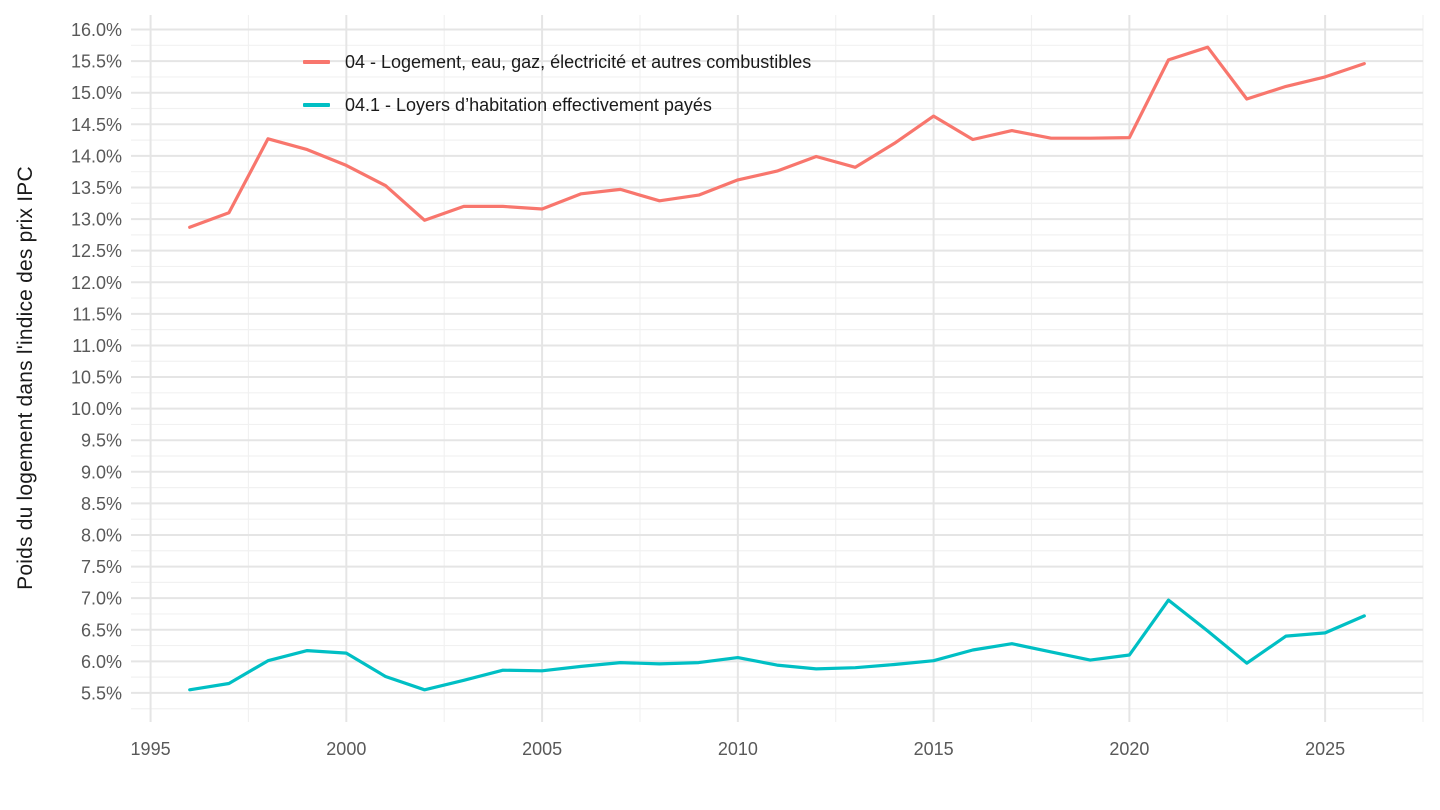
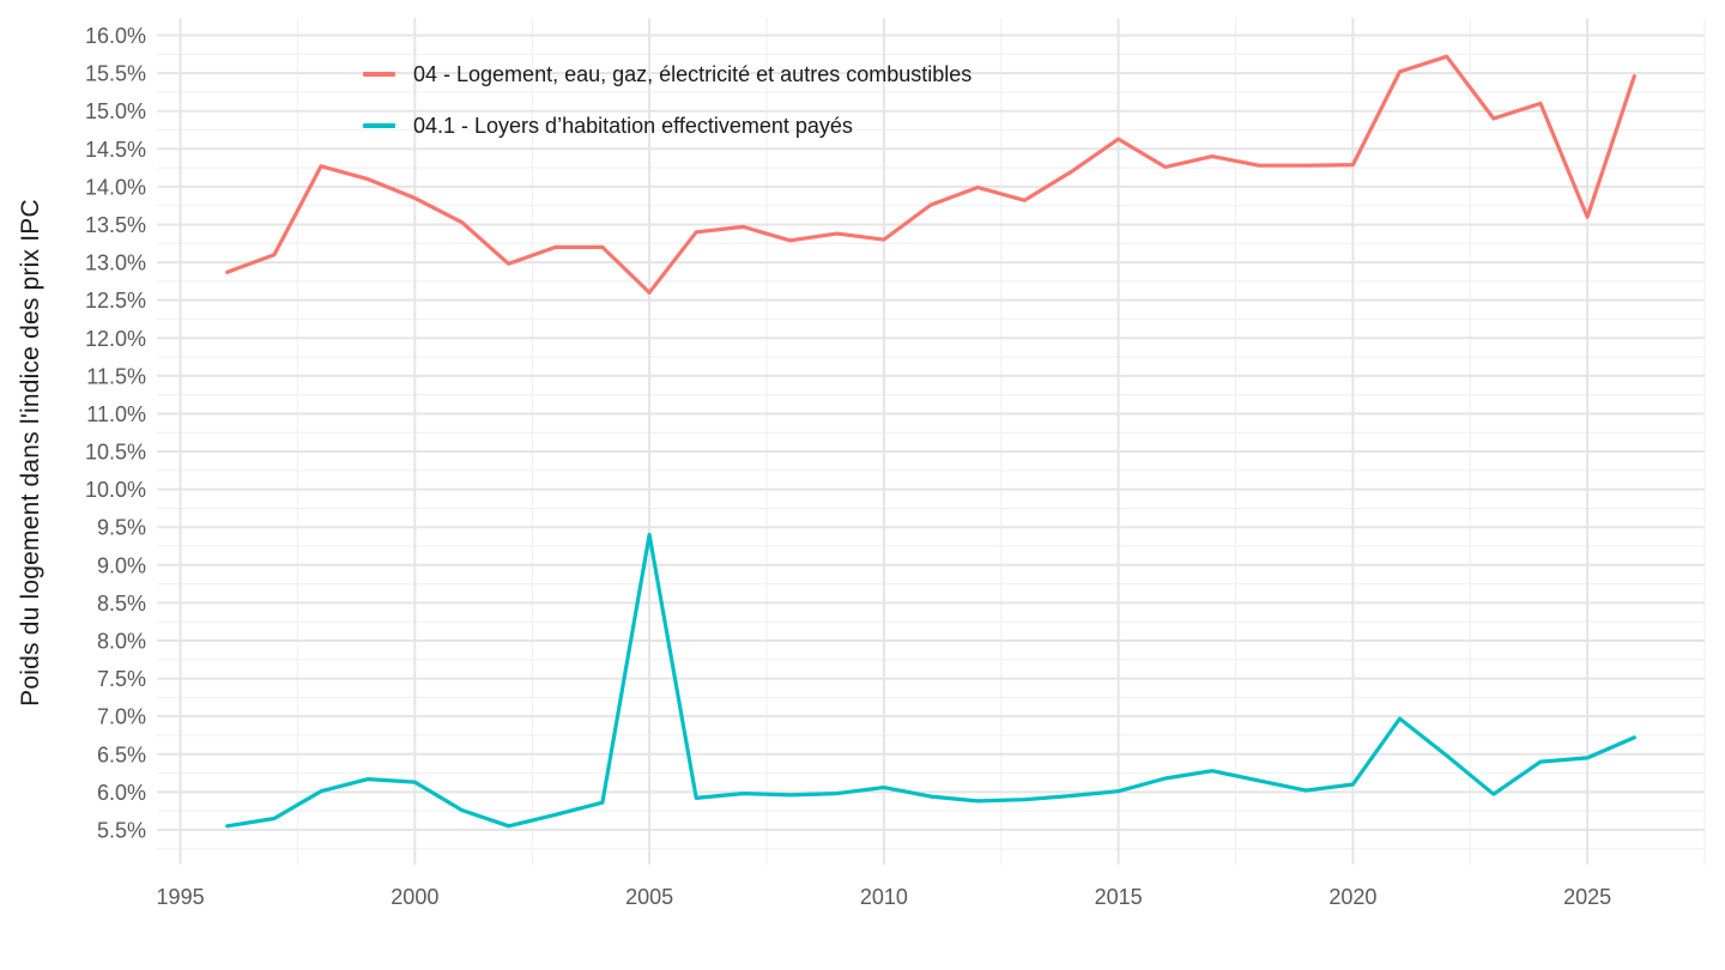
04 - Logement, eau, gaz, électricité et autres combustibles/2005: 13.2% -> 12.6%
04.1 - Loyers d’habitation effectivement payés/2005: 5.8% -> 9.4%
04 - Logement, eau, gaz, électricité et autres combustibles/2010: 13.6% -> 13.3%
04 - Logement, eau, gaz, électricité et autres combustibles/2025: 15.2% -> 13.6%
